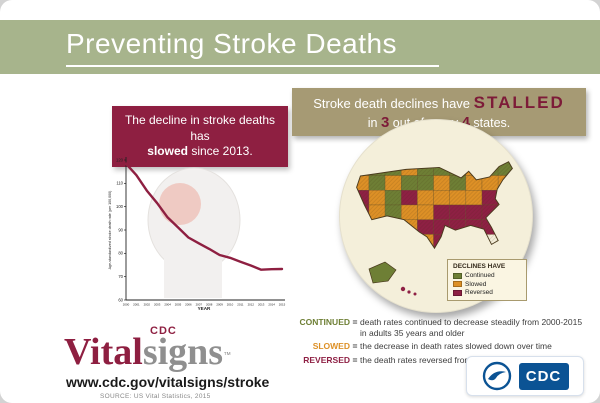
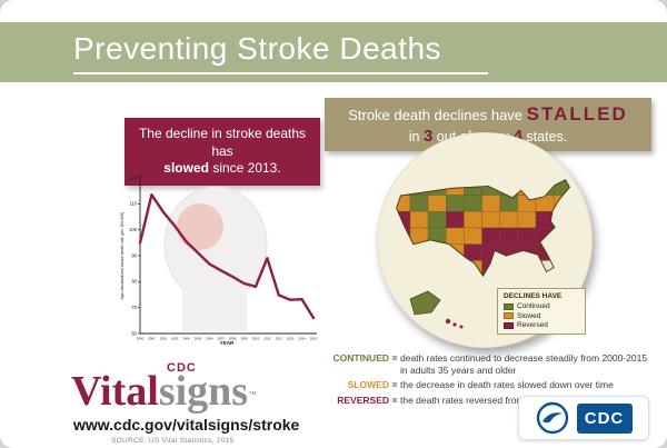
2000: 118 -> 95
2011: 76 -> 89
2015: 73 -> 66
